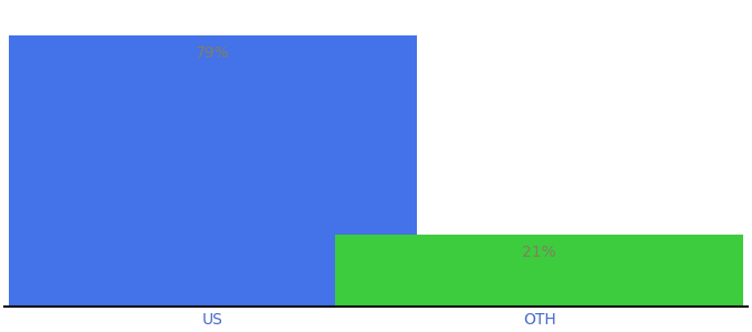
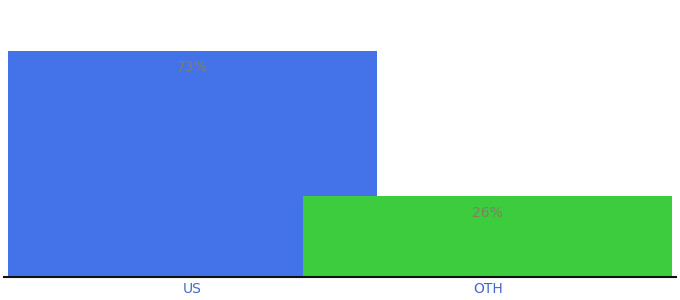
US: 79% -> 73%
OTH: 21% -> 26%
